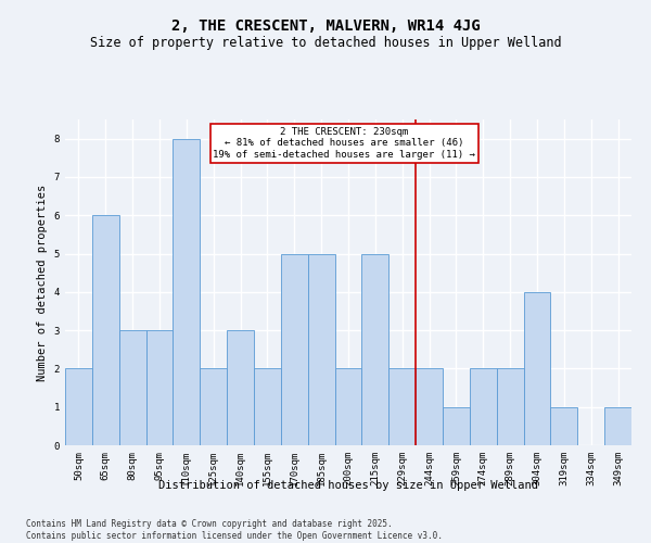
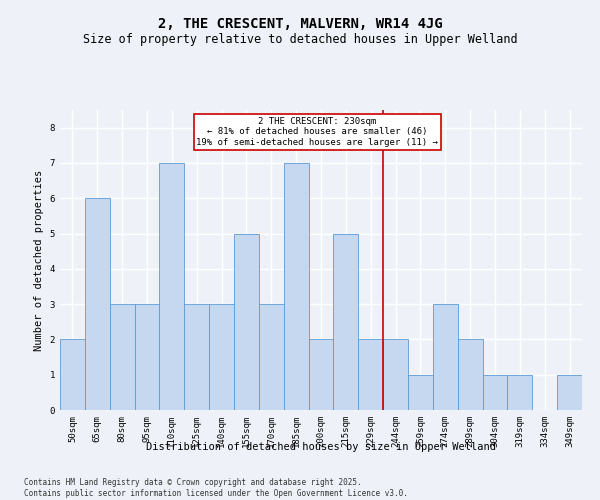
110sqm: 8 -> 7
125sqm: 2 -> 3
155sqm: 2 -> 5
170sqm: 5 -> 3
185sqm: 5 -> 7
274sqm: 2 -> 3
304sqm: 4 -> 1
